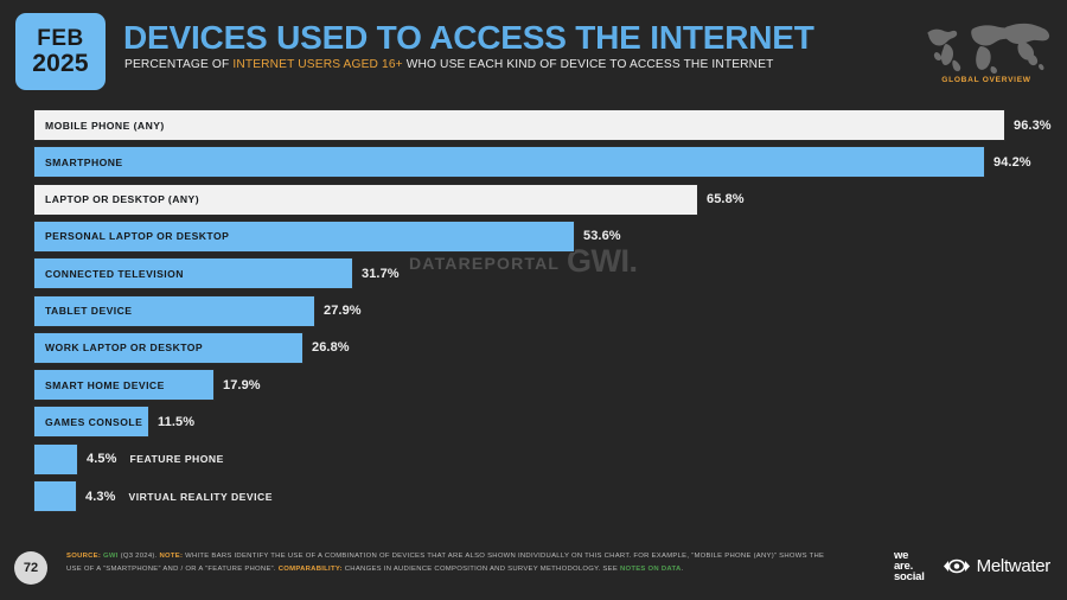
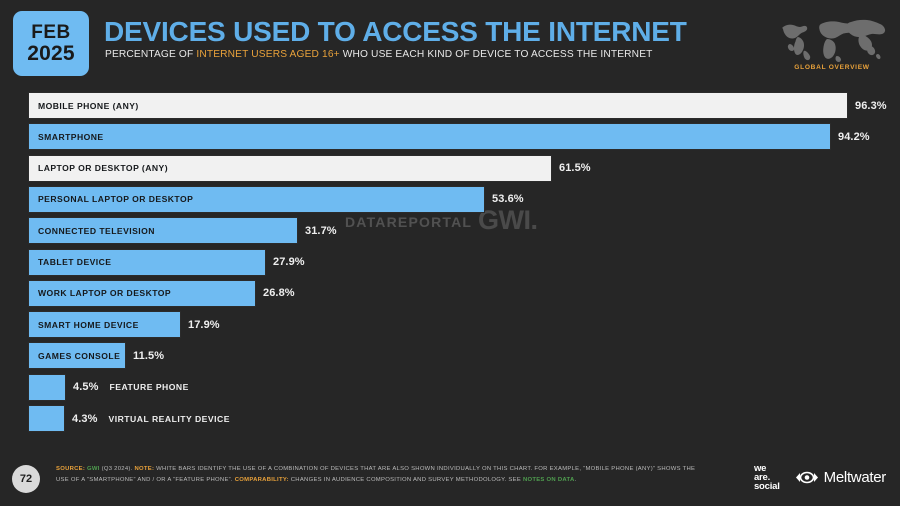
LAPTOP OR DESKTOP (ANY): 65.8% -> 61.5%
